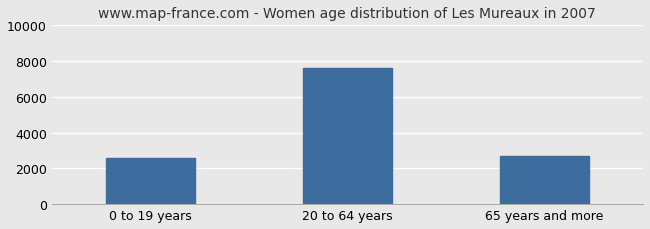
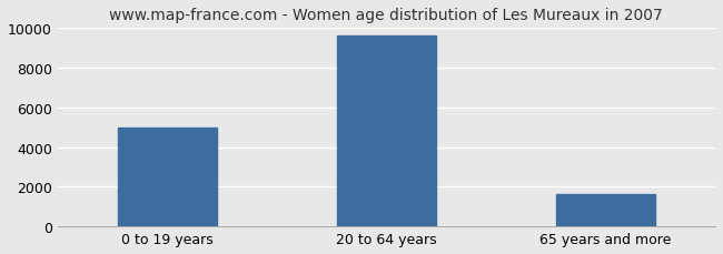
0 to 19 years: 2600 -> 5000
20 to 64 years: 7600 -> 9600
65 years and more: 2700 -> 1600
